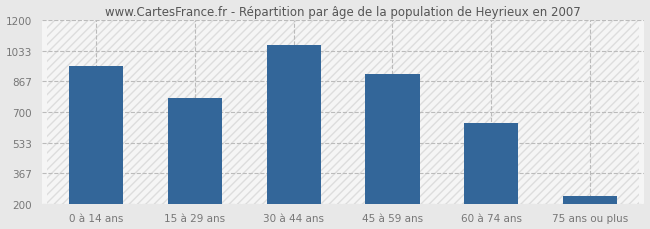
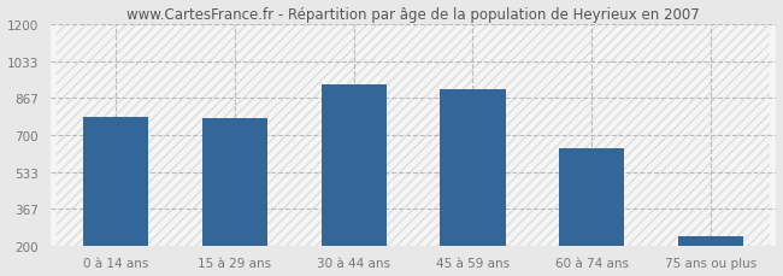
0 à 14 ans: 950 -> 780
30 à 44 ans: 1060 -> 930
